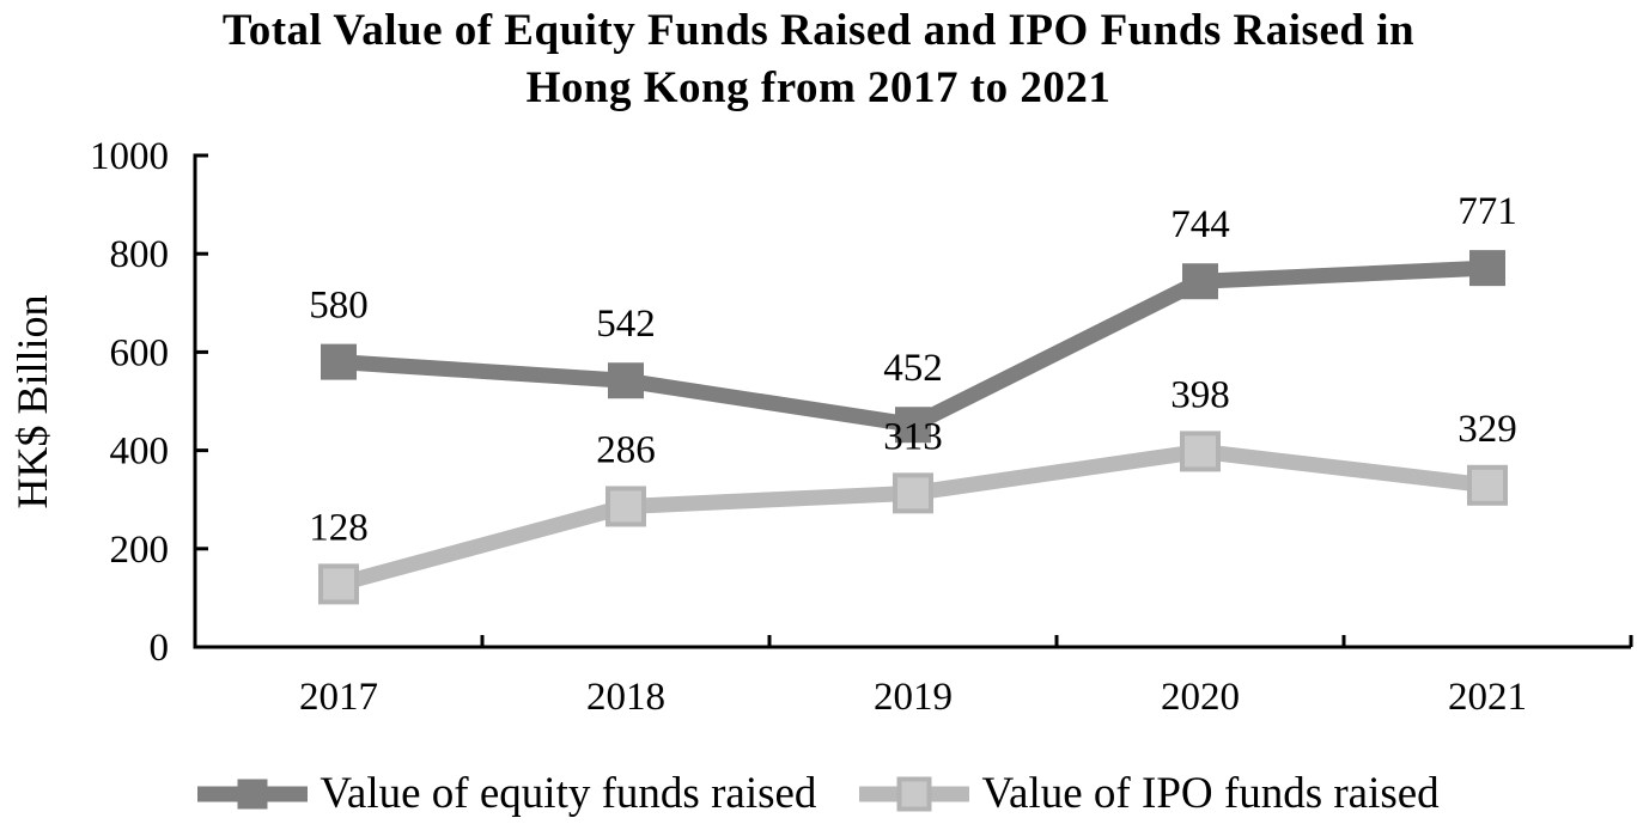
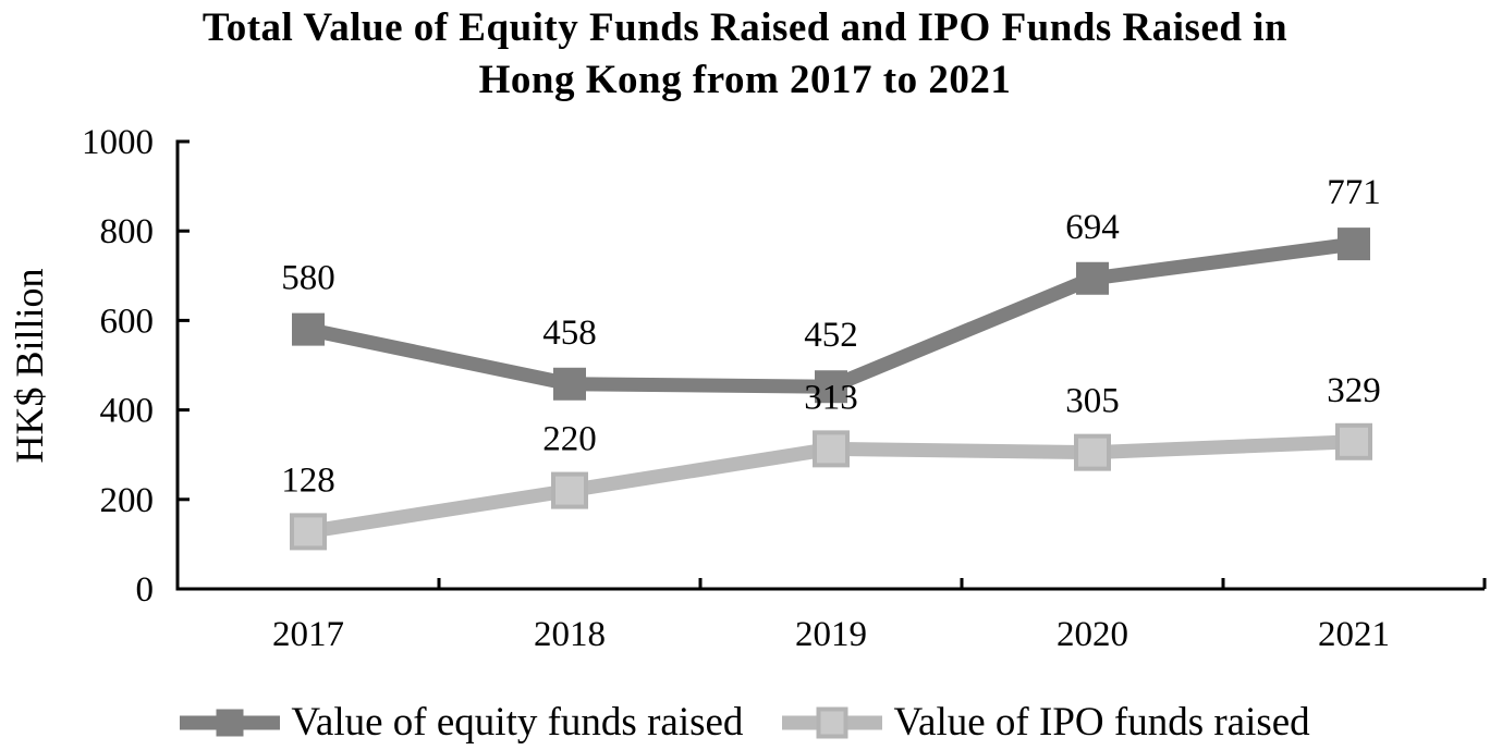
Value of equity funds raised/2018: 542 -> 458
Value of IPO funds raised/2018: 286 -> 220
Value of equity funds raised/2020: 744 -> 694
Value of IPO funds raised/2020: 398 -> 305
